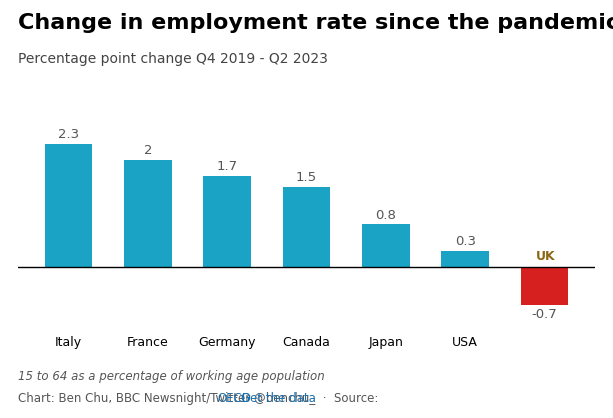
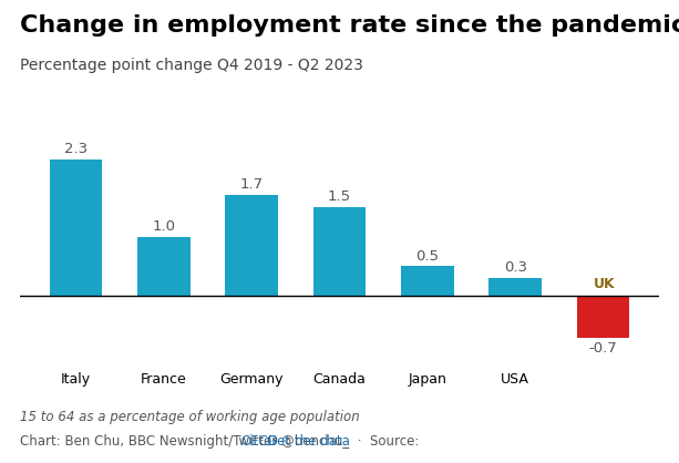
France: 2 -> 1.0
Japan: 0.8 -> 0.5
